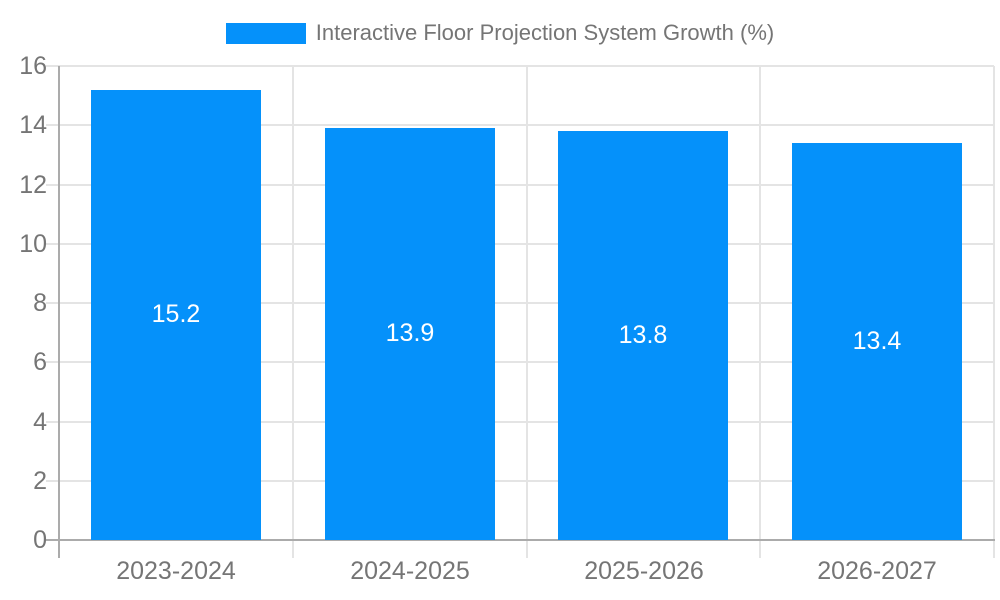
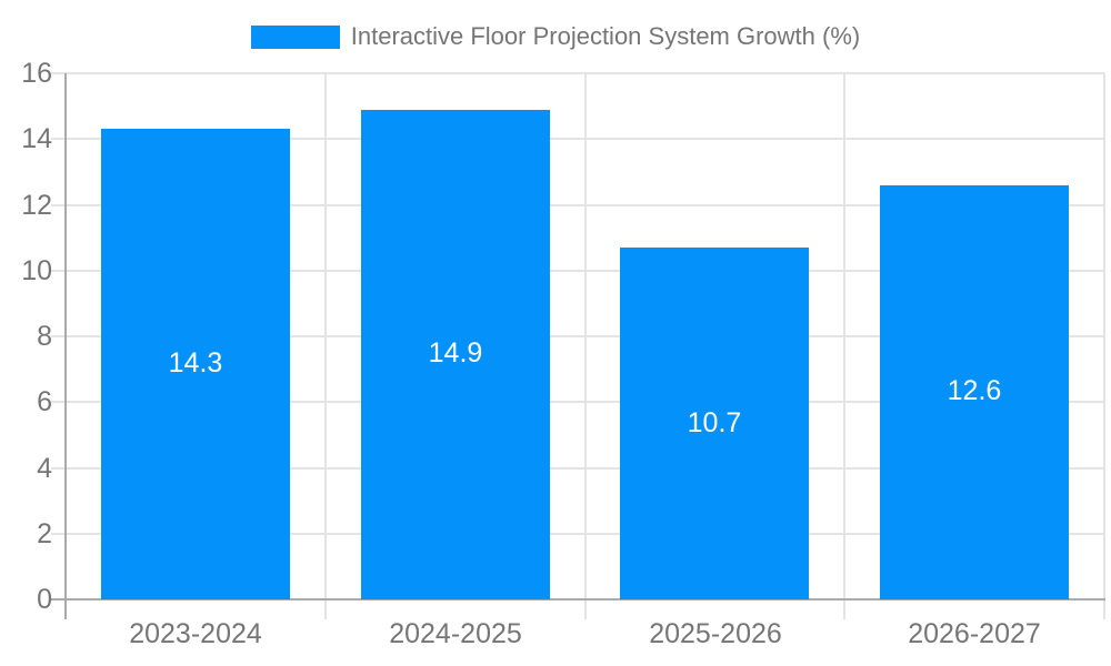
2023-2024: 15.2 -> 14.3
2024-2025: 13.9 -> 14.9
2025-2026: 13.8 -> 10.7
2026-2027: 13.4 -> 12.6
